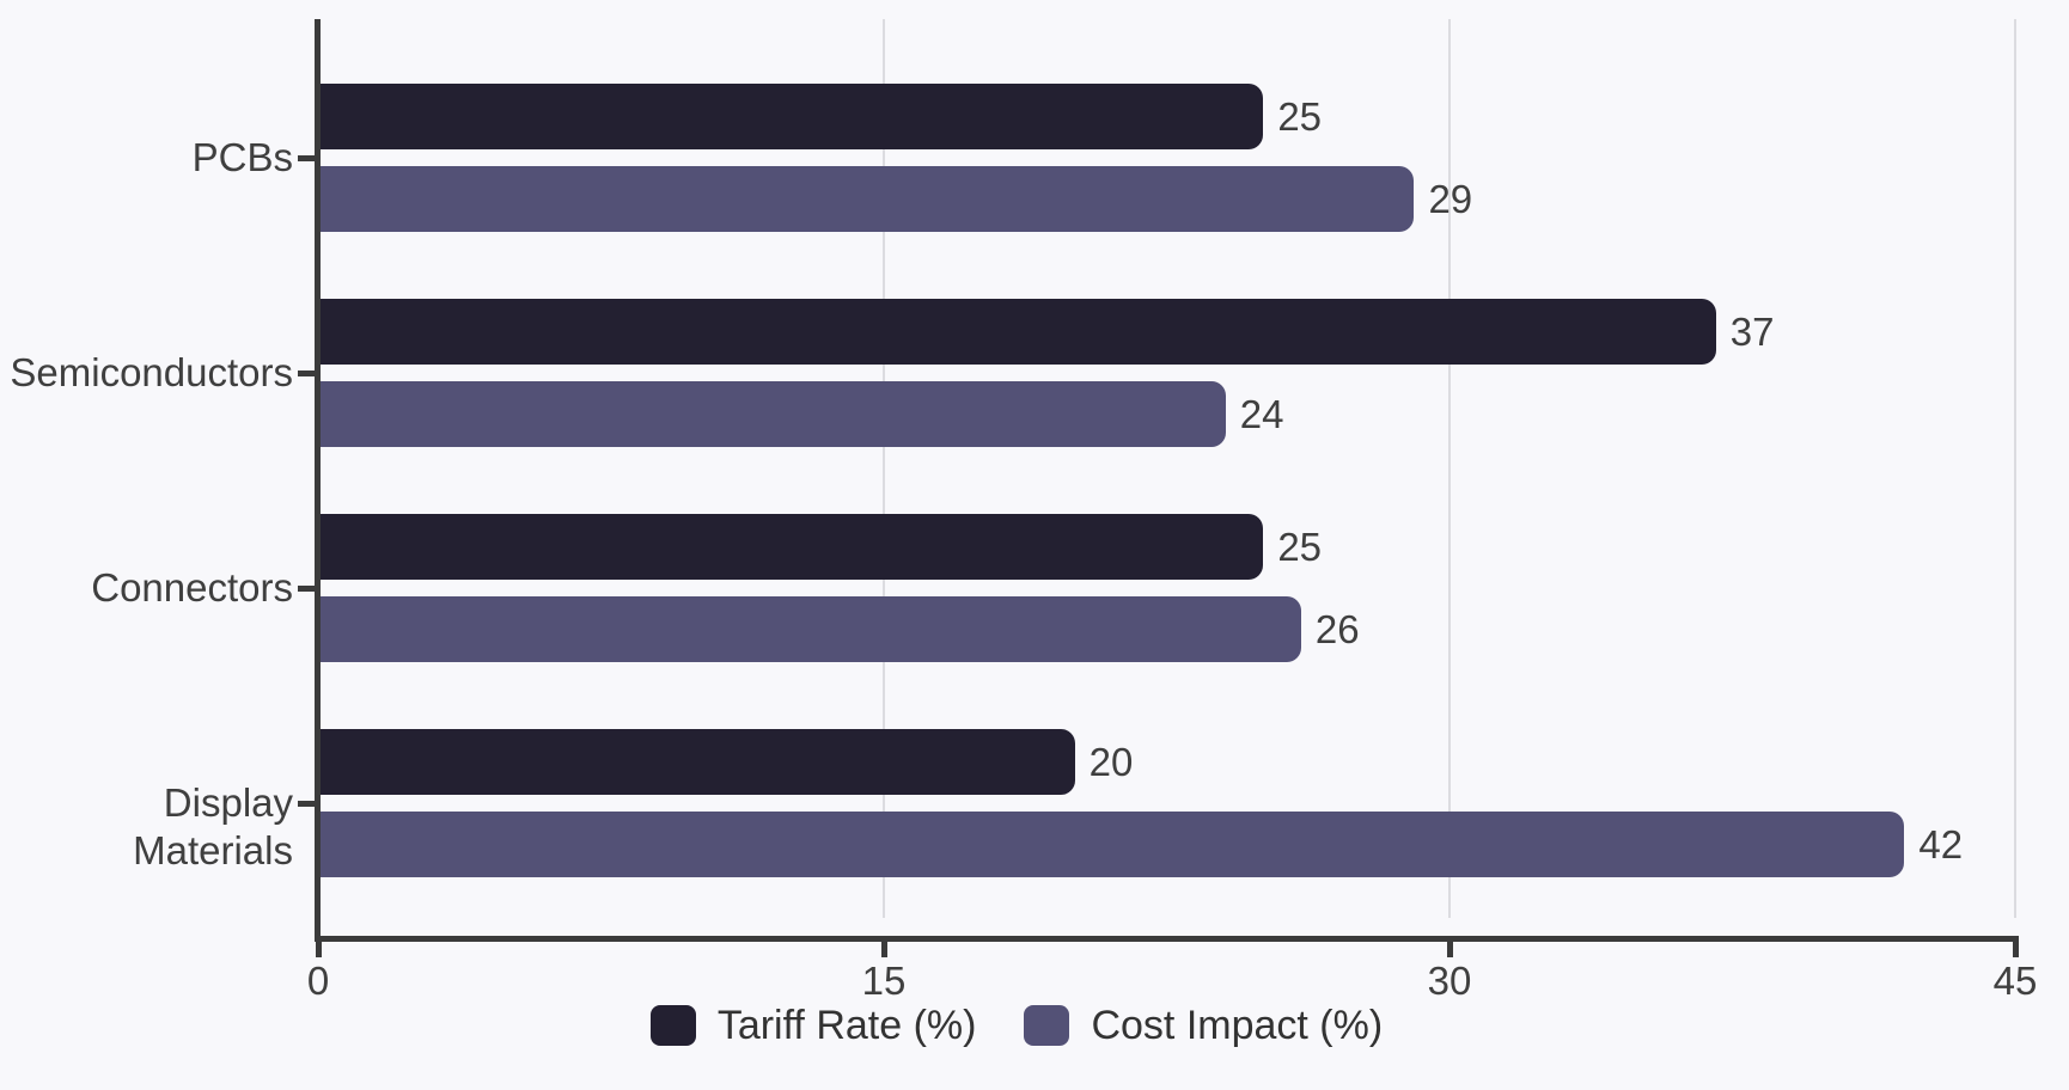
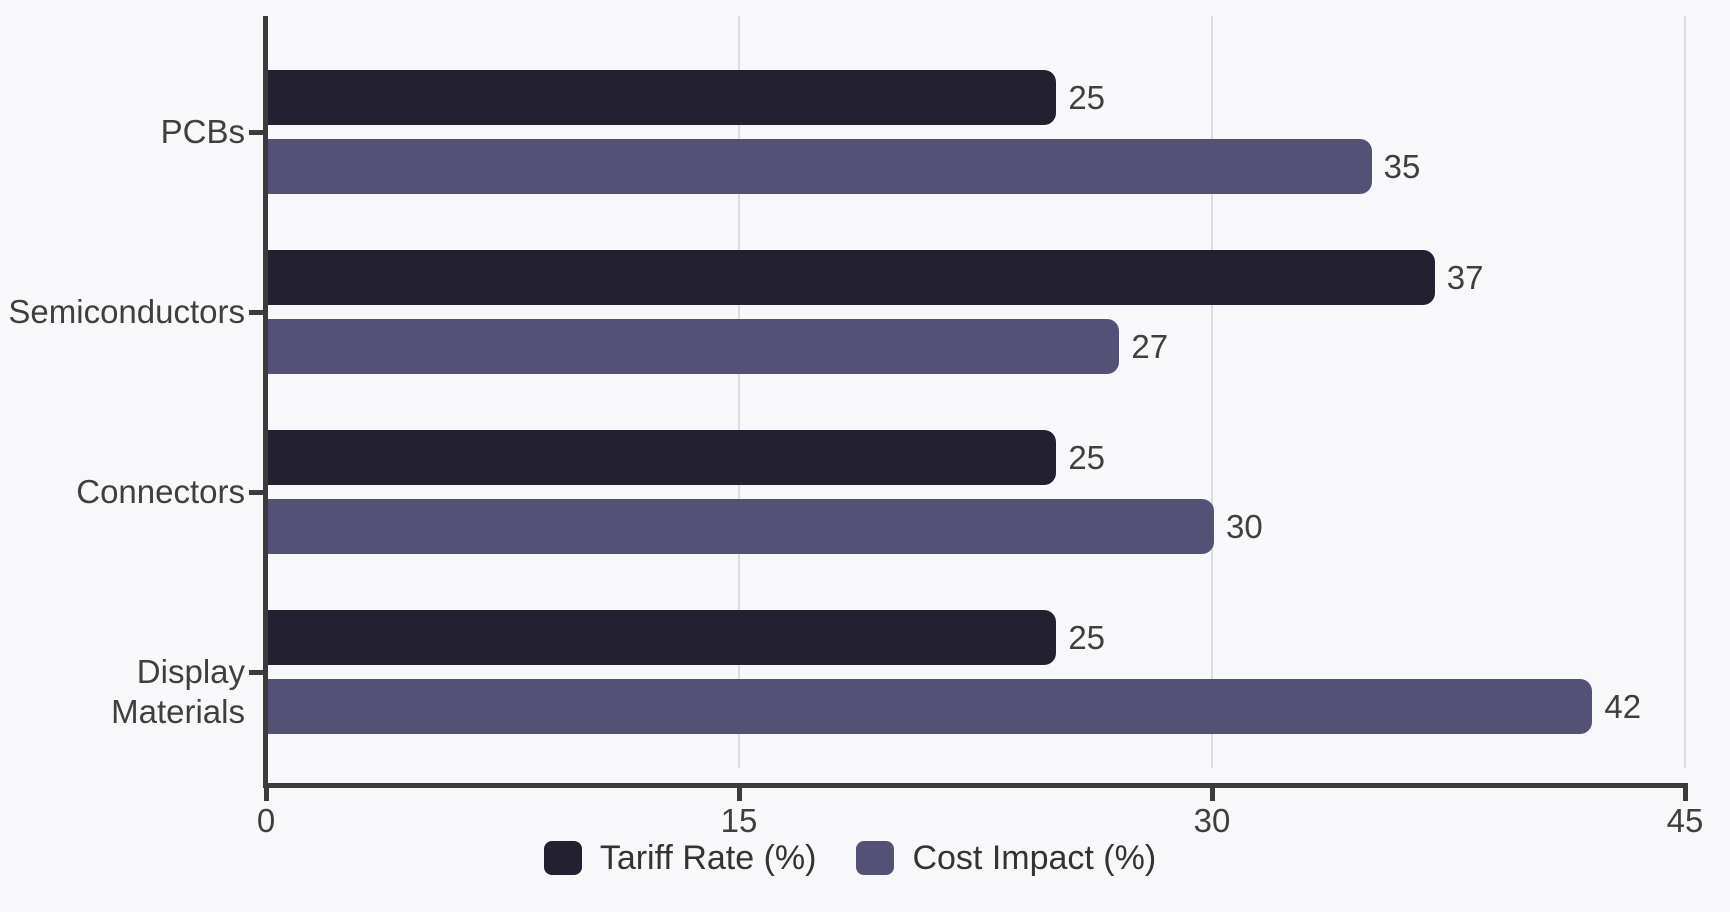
Cost Impact (%)/PCBs: 29 -> 35
Cost Impact (%)/Semiconductors: 24 -> 27
Cost Impact (%)/Connectors: 26 -> 30
Tariff Rate (%)/Display Materials: 20 -> 25
